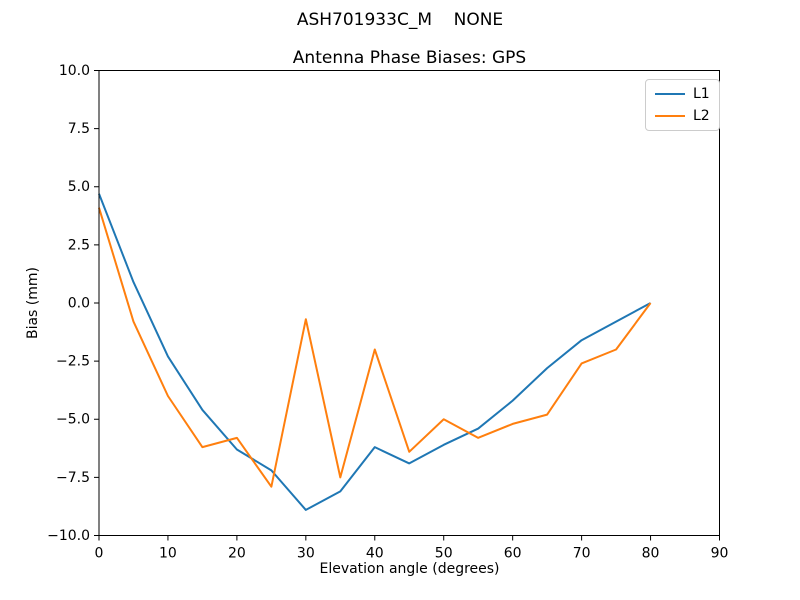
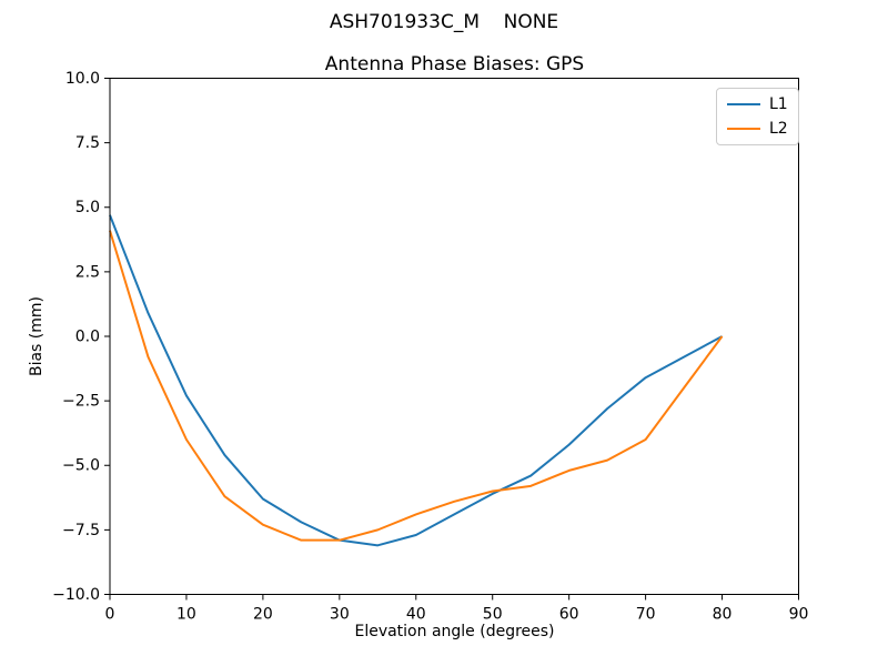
L2/20: -5.8 -> -7.3
L1/30: -8.9 -> -7.9
L2/30: -0.7 -> -7.9
L1/40: -6.2 -> -7.7
L2/40: -2.0 -> -6.9
L2/50: -5.0 -> -6.0
L2/70: -2.6 -> -4.0
